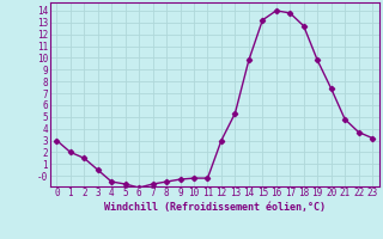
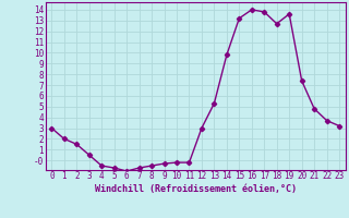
19: 9.8 -> 13.6
